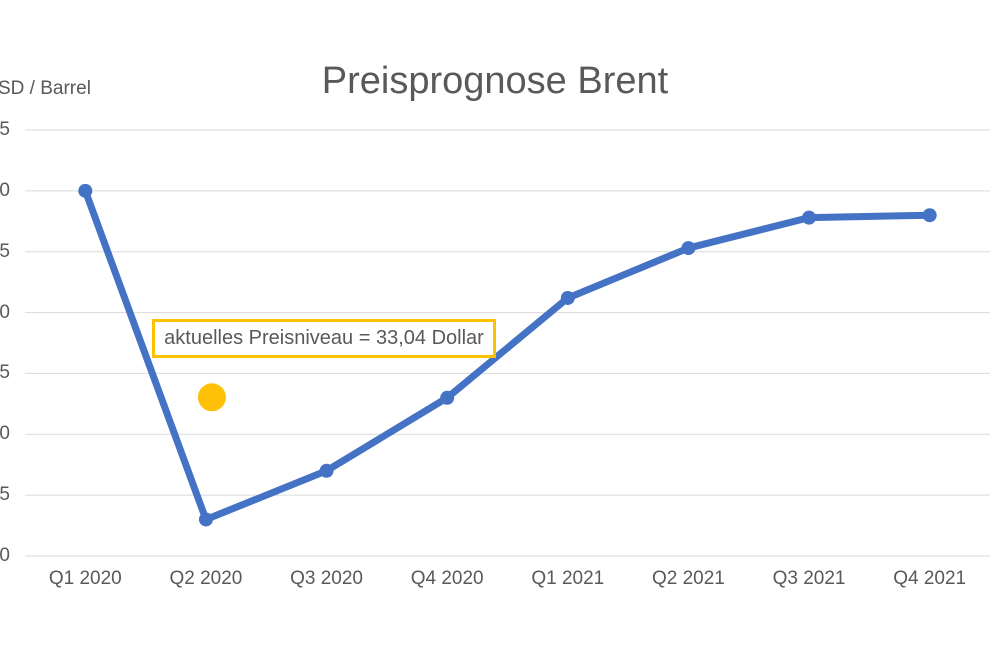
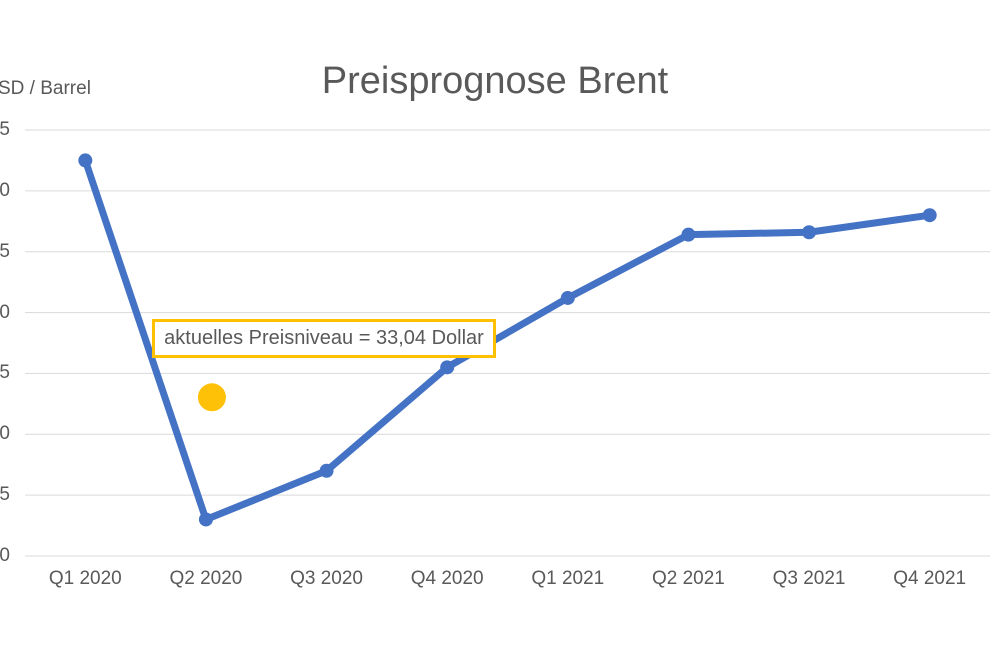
Q1 2020: 50.0 -> 52.5
Q4 2020: 33.0 -> 35.5
Q2 2021: 45.3 -> 46.4
Q3 2021: 47.8 -> 46.6
